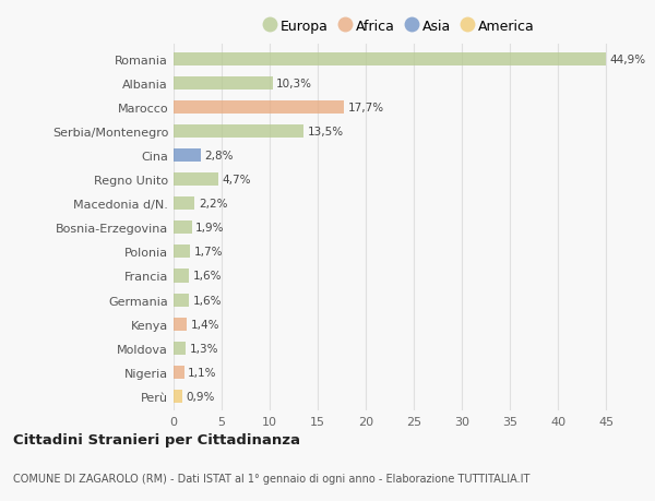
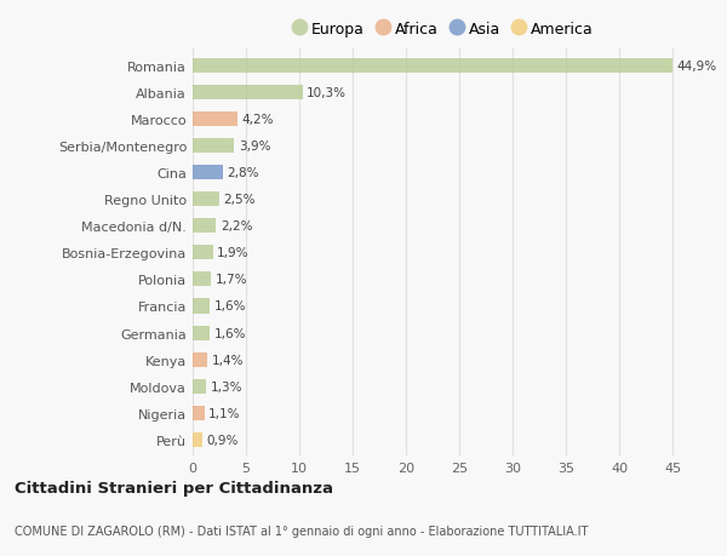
Marocco: 17,7% -> 4,2%
Serbia/Montenegro: 13,5% -> 3,9%
Regno Unito: 4,7% -> 2,5%
